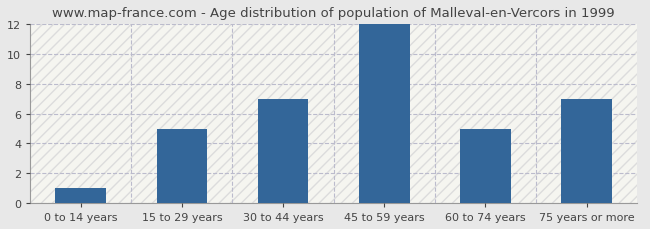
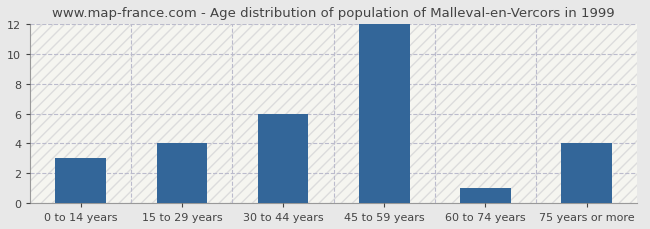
0 to 14 years: 1 -> 3
15 to 29 years: 5 -> 4
30 to 44 years: 7 -> 6
60 to 74 years: 5 -> 1
75 years or more: 7 -> 4
